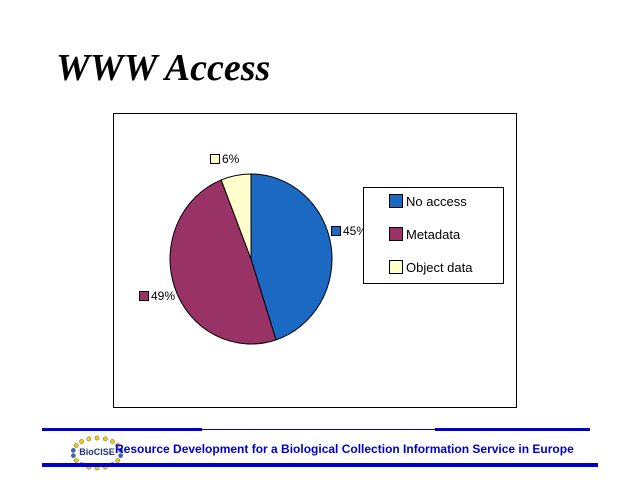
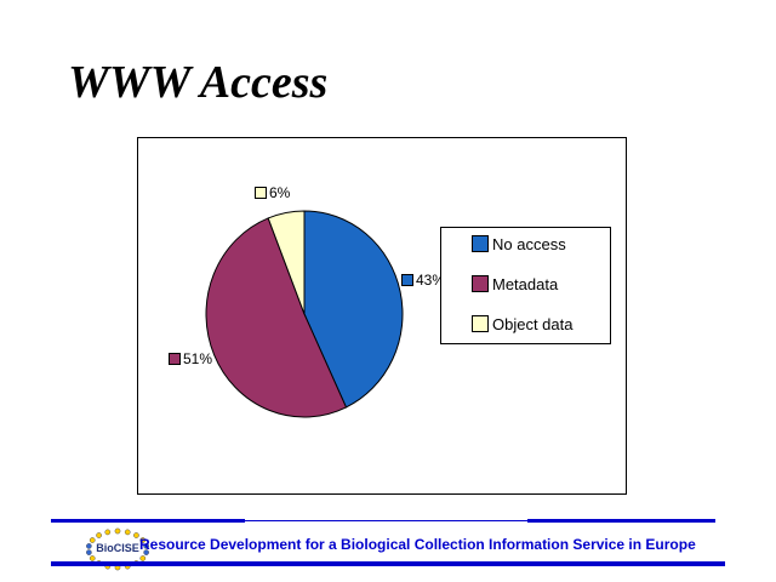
No access: 45% -> 43%
Metadata: 49% -> 51%
